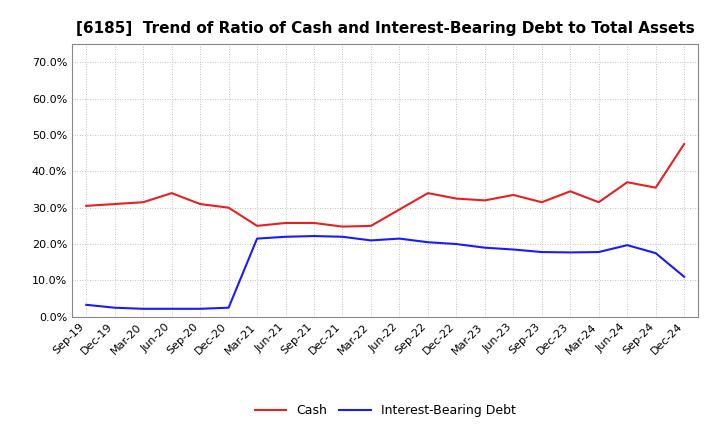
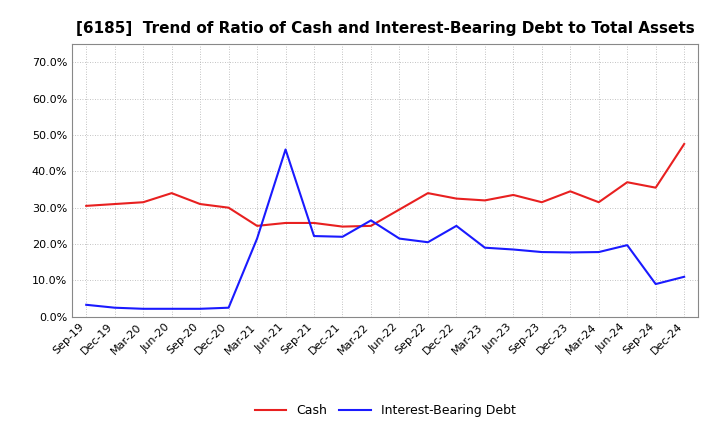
Interest-Bearing Debt/Jun-21: 22.0% -> 46.0%
Interest-Bearing Debt/Mar-22: 21.0% -> 26.5%
Interest-Bearing Debt/Dec-22: 20.0% -> 25.0%
Interest-Bearing Debt/Sep-24: 17.5% -> 9.0%
